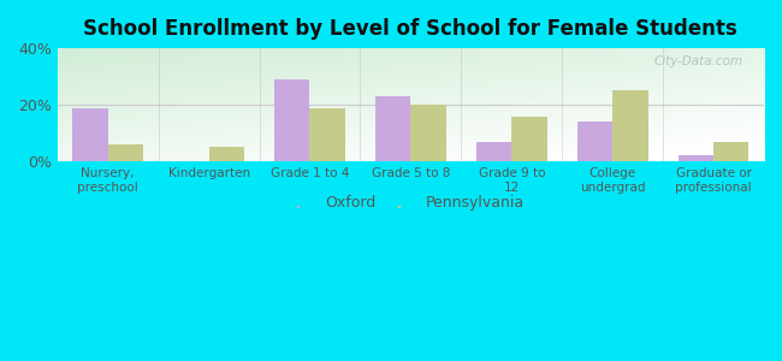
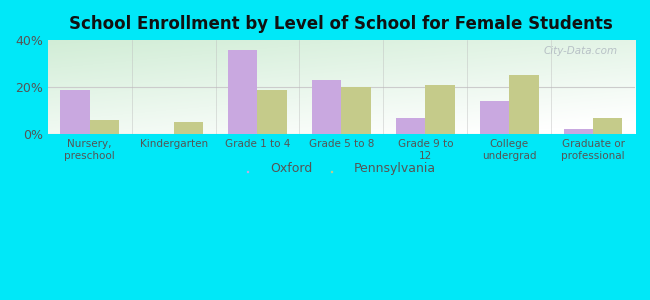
Oxford/Grade 1 to 4: 29% -> 36%
Pennsylvania/Grade 9 to 12: 16% -> 21%
